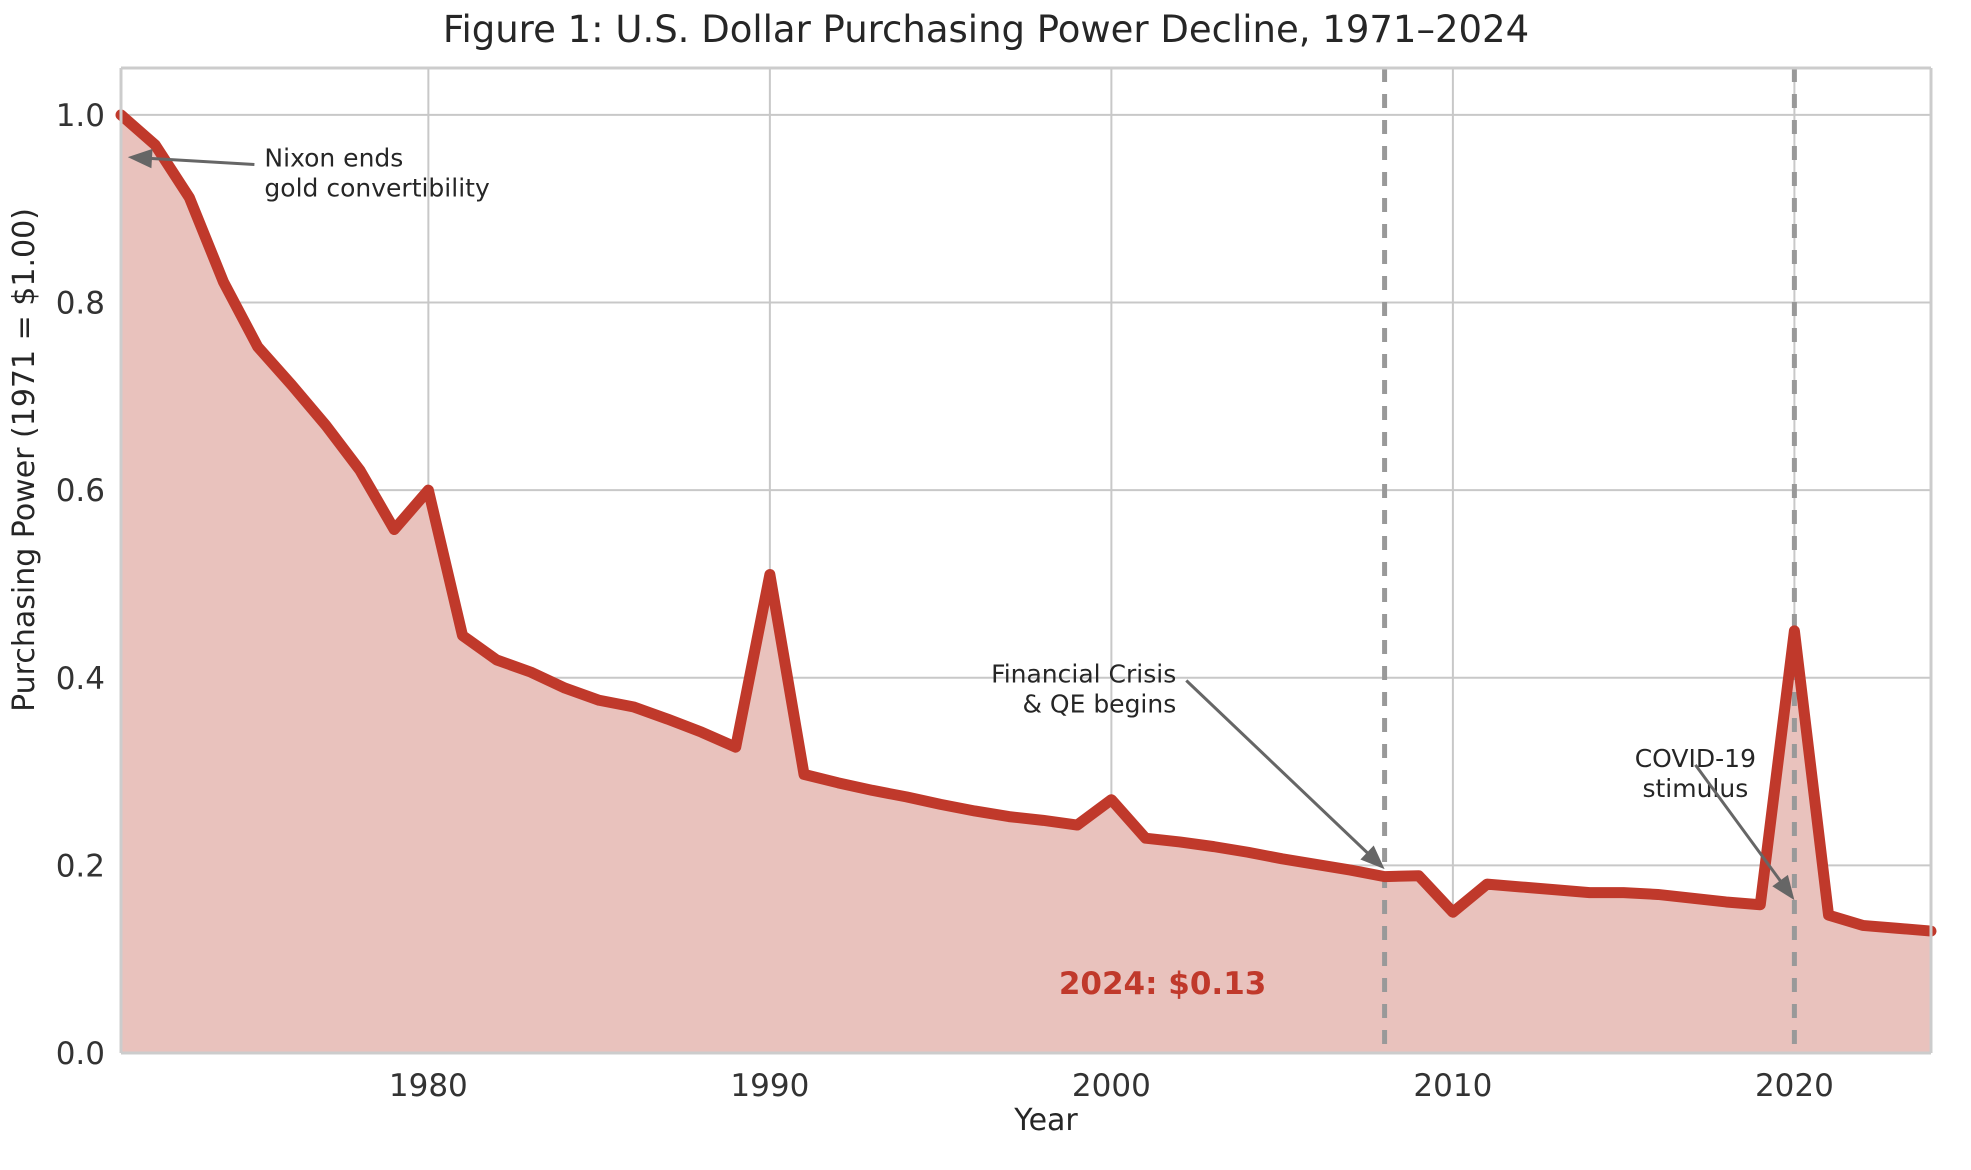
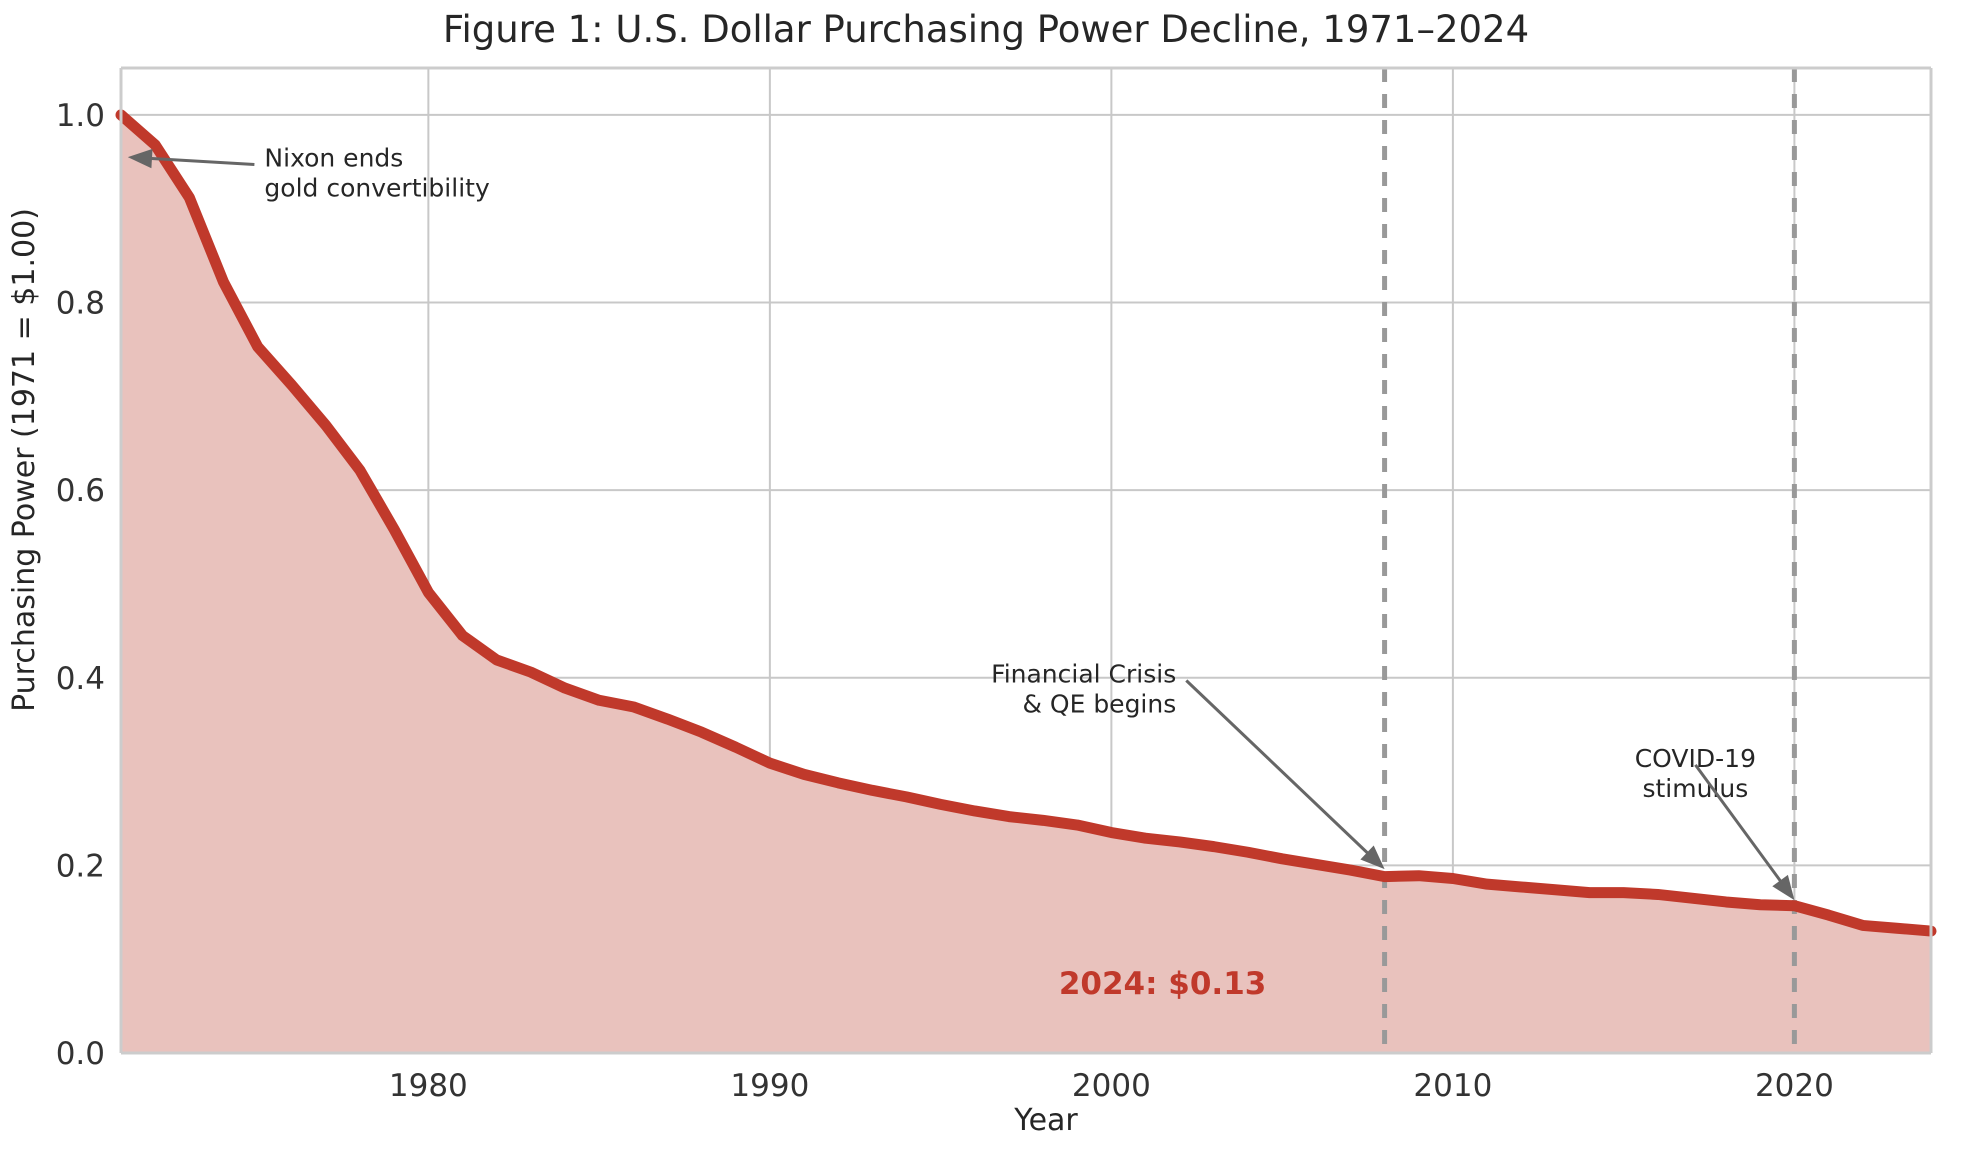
1980: 0.60 -> 0.49
1990: 0.51 -> 0.31
2000: 0.27 -> 0.23
2010: 0.15 -> 0.19
2020: 0.45 -> 0.16
